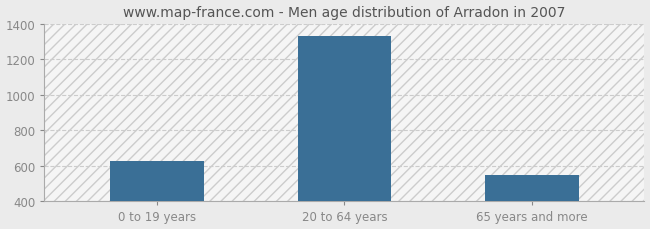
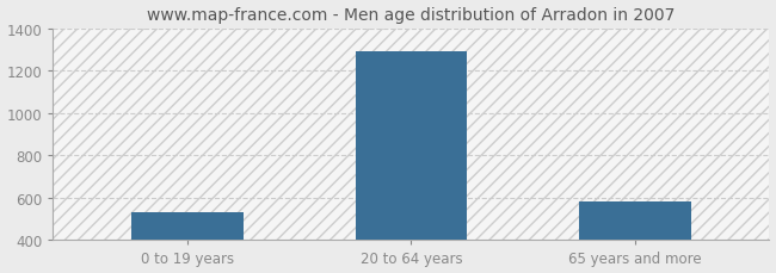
0 to 19 years: 630 -> 530
20 to 64 years: 1330 -> 1290
65 years and more: 550 -> 580
